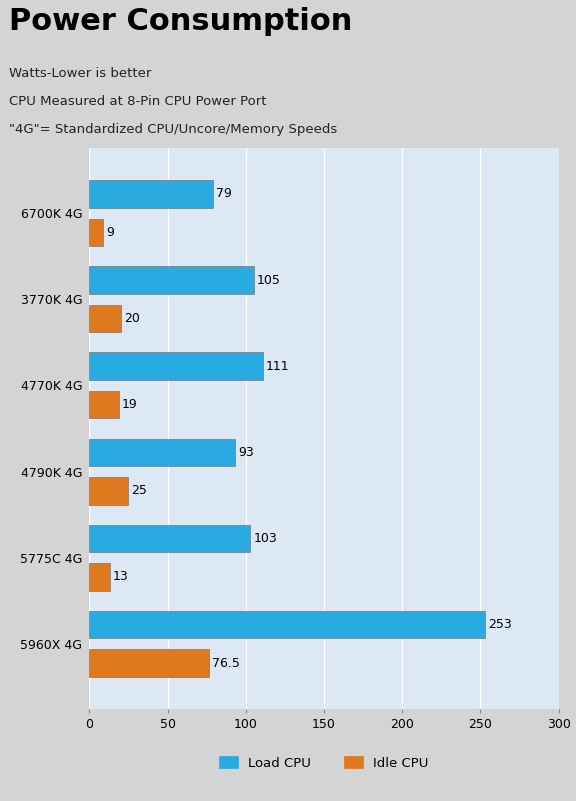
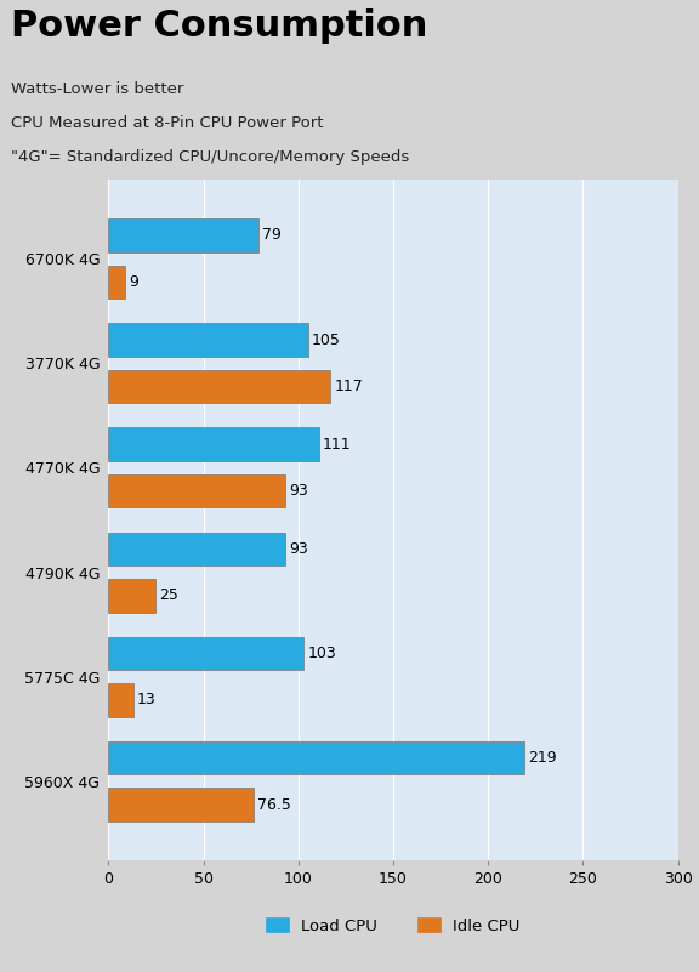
Idle CPU/3770K 4G: 20 -> 117
Idle CPU/4770K 4G: 19 -> 93
Load CPU/5960X 4G: 253 -> 219
